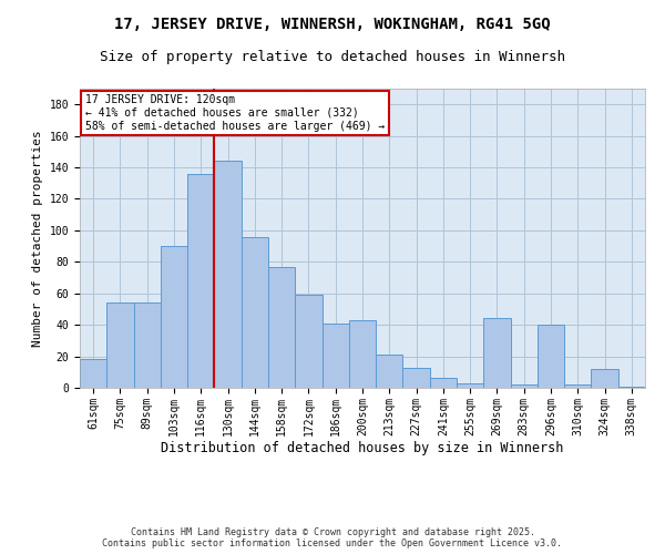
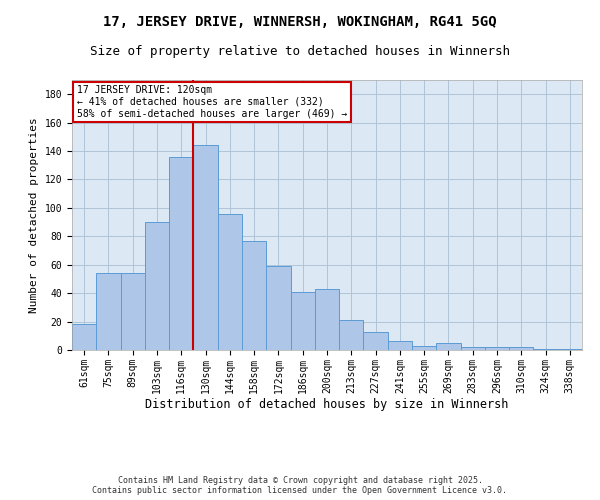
269sqm: 44 -> 5
296sqm: 40 -> 2
324sqm: 12 -> 1
